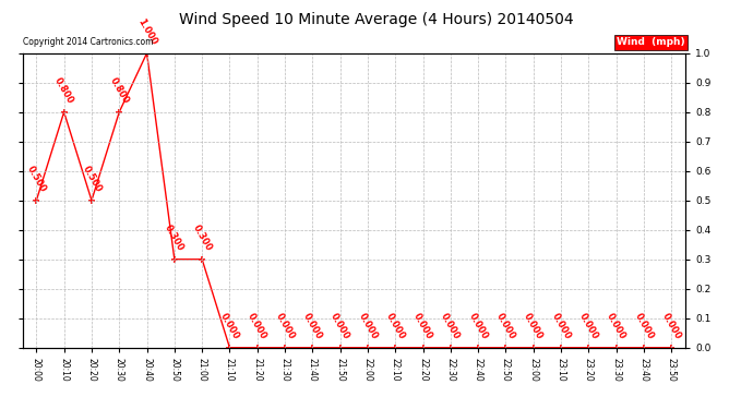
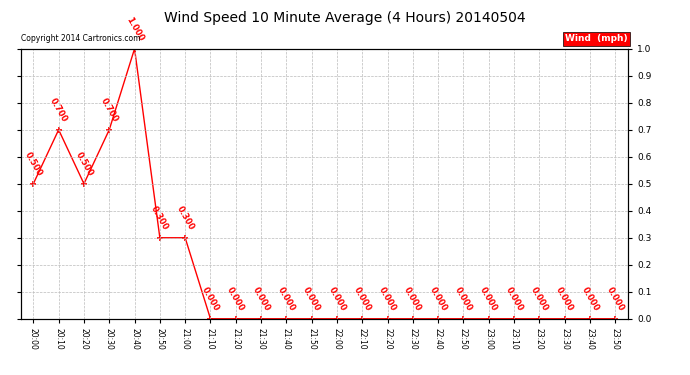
20:10: 0.800 -> 0.700
20:30: 0.800 -> 0.700
